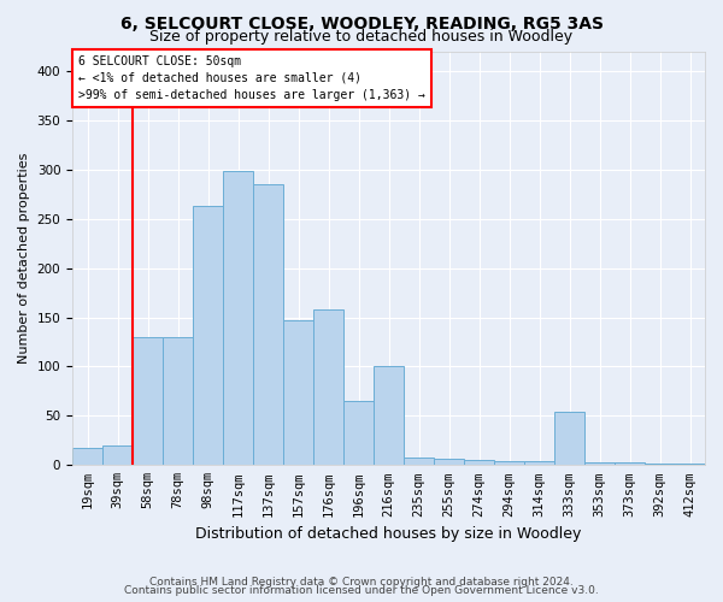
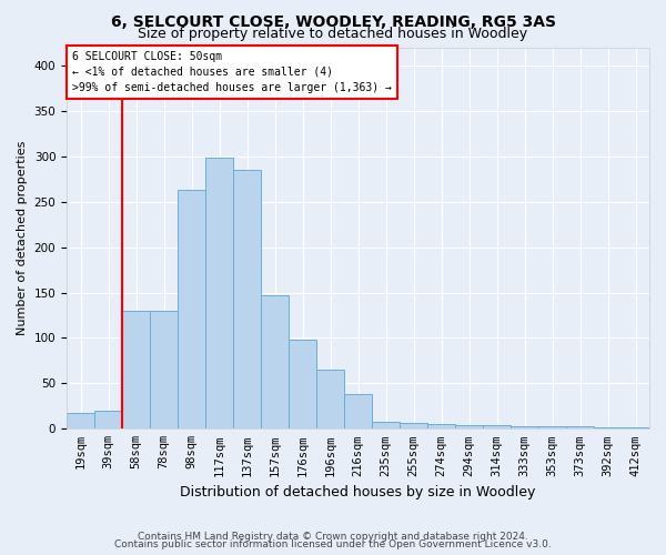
176sqm: 158 -> 98
216sqm: 100 -> 38
333sqm: 54 -> 3
